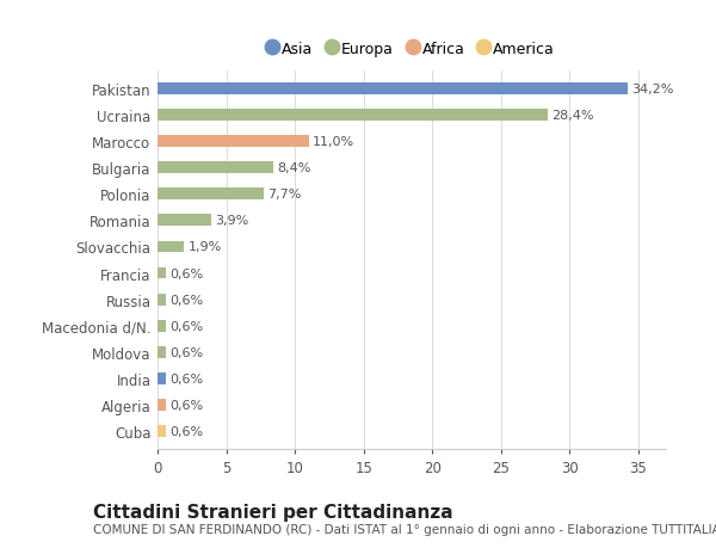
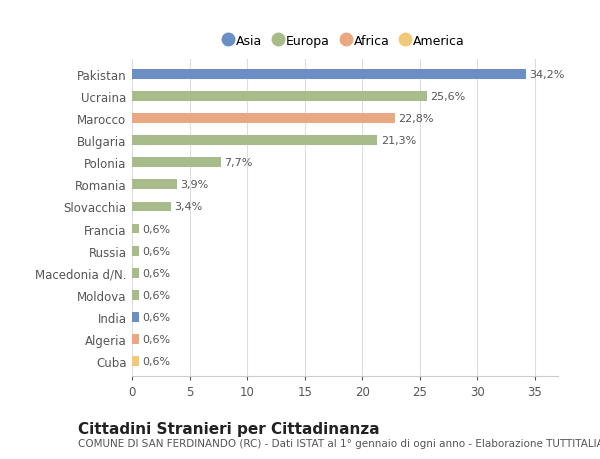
Ucraina: 28,4% -> 25,6%
Marocco: 11,0% -> 22,8%
Bulgaria: 8,4% -> 21,3%
Slovacchia: 1,9% -> 3,4%
